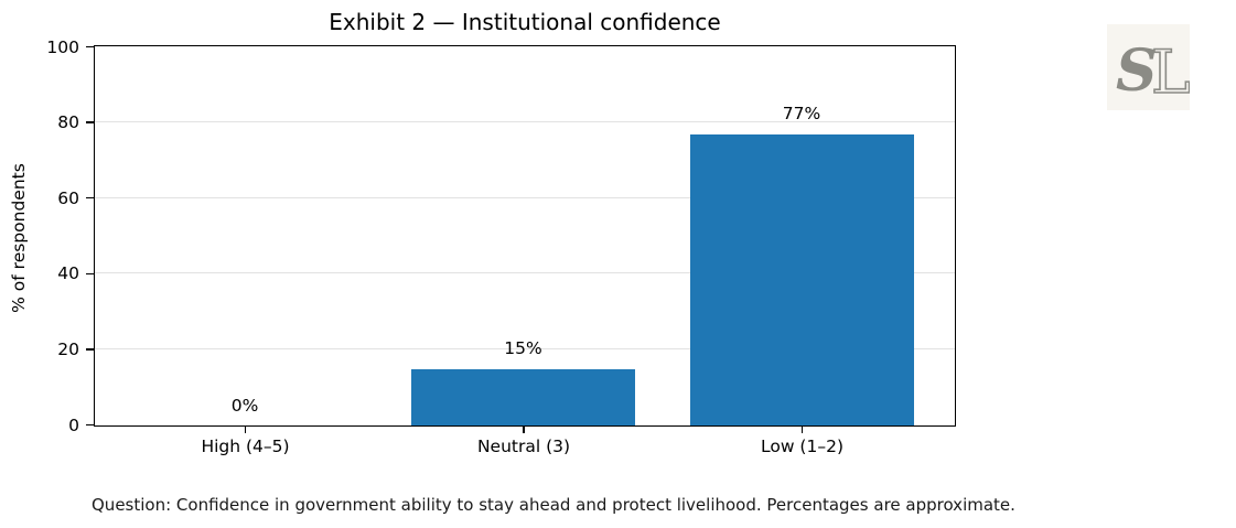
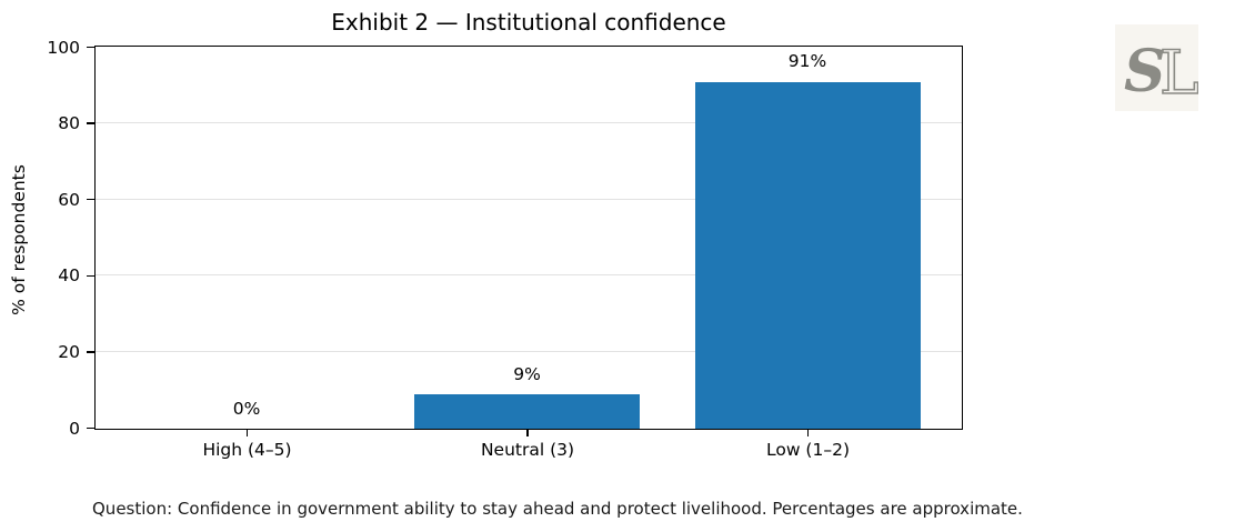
Neutral (3): 15% -> 9%
Low (1–2): 77% -> 91%
